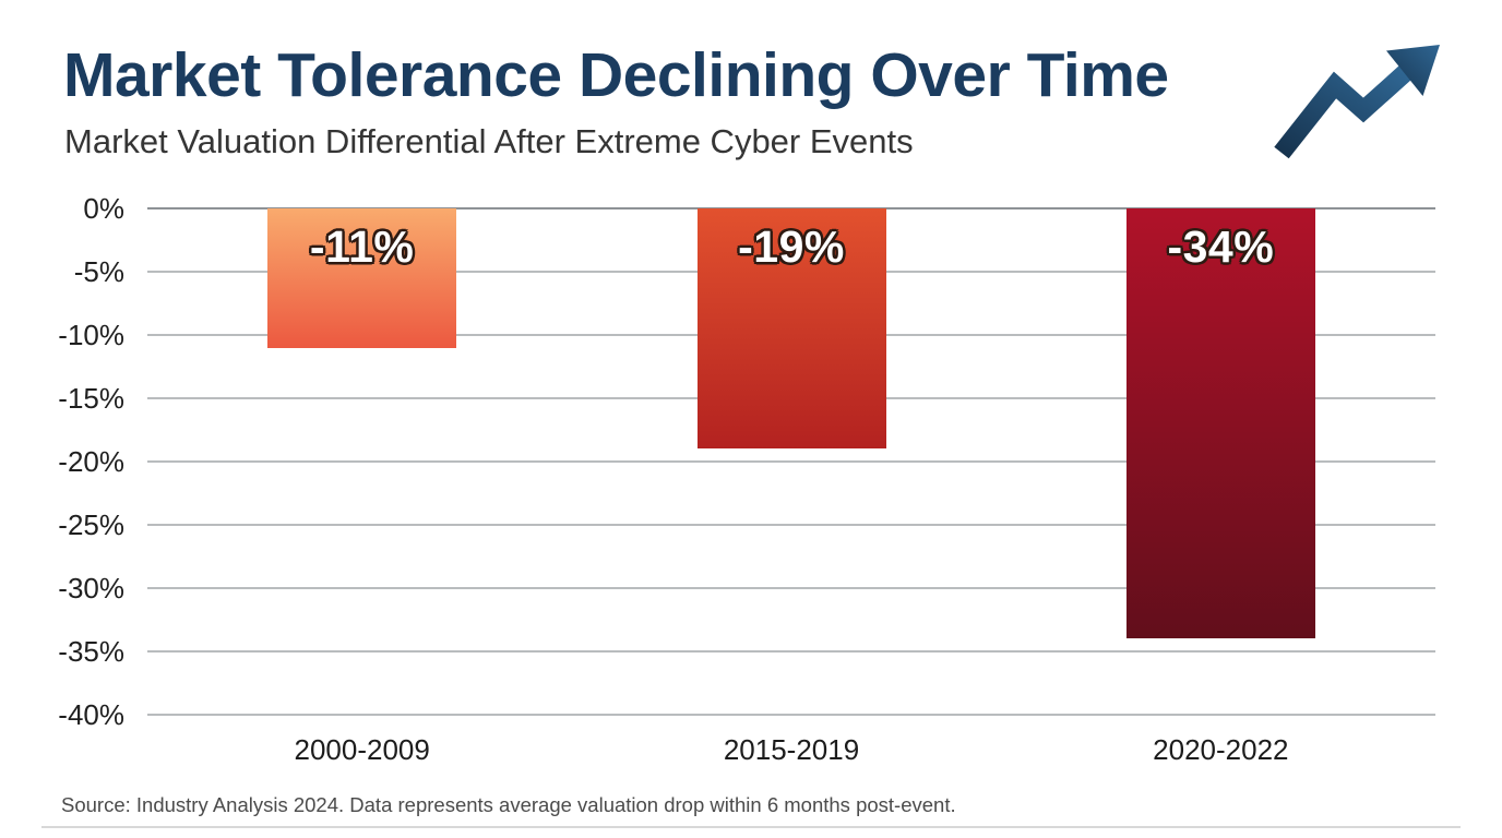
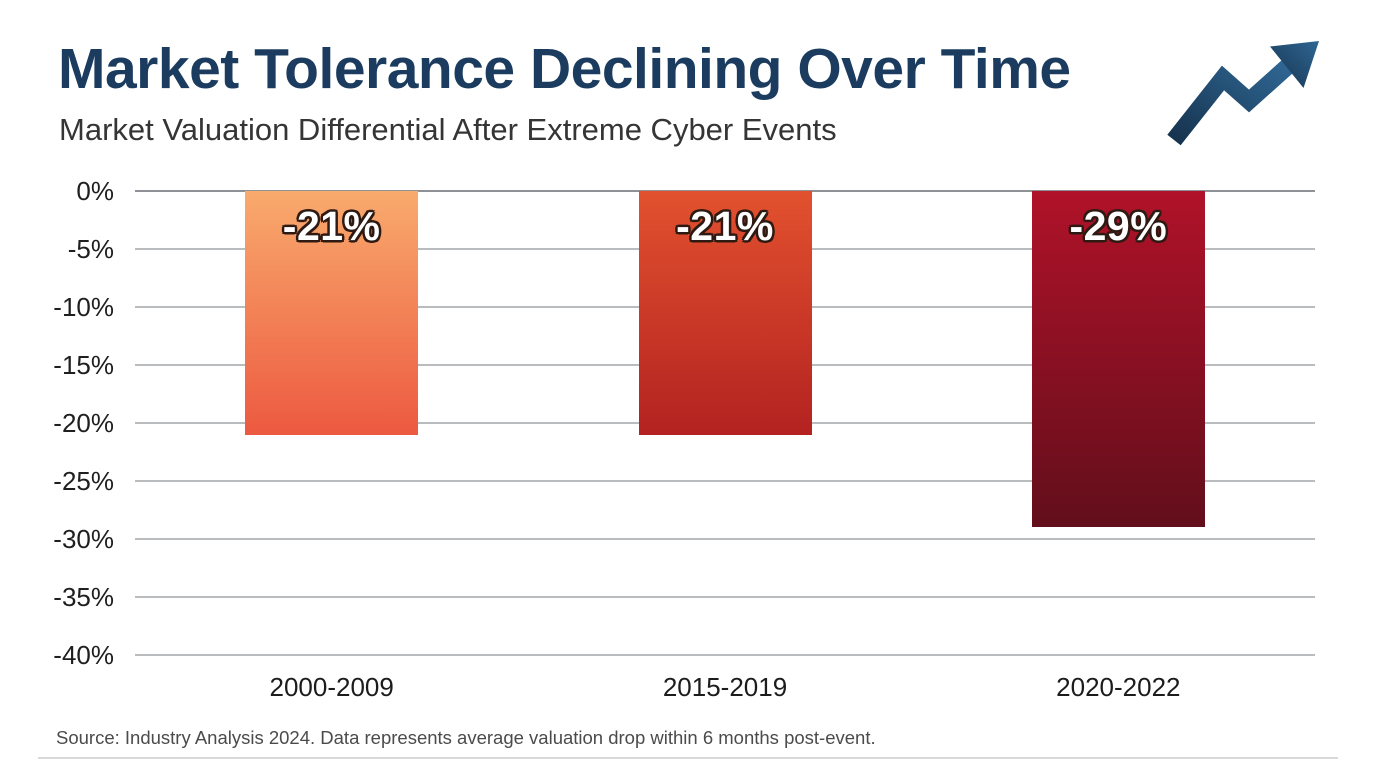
2000-2009: -11% -> -21%
2015-2019: -19% -> -21%
2020-2022: -34% -> -29%
